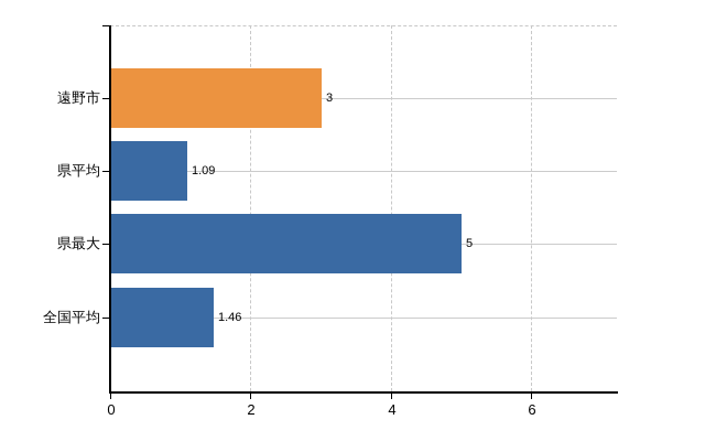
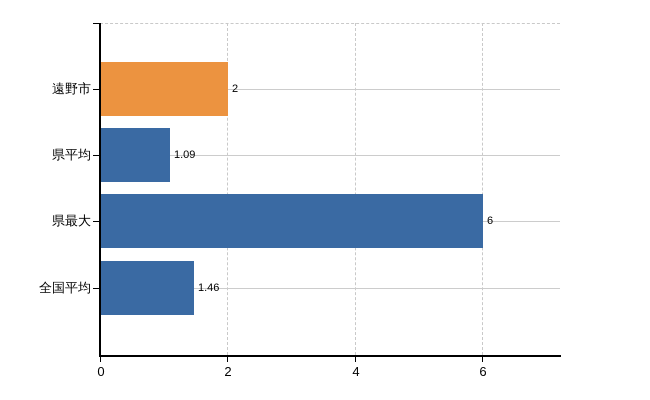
遠野市: 3 -> 2
県最大: 5 -> 6
